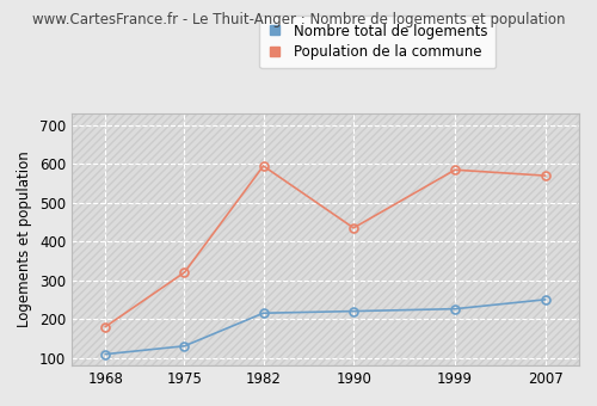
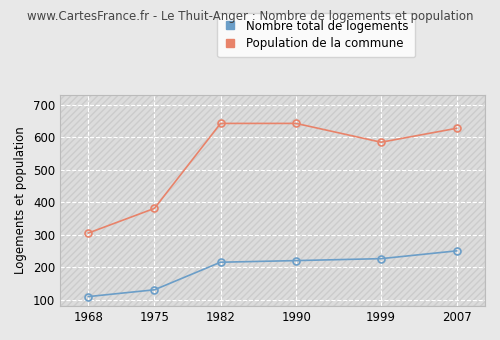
Population de la commune/1968: 180 -> 305
Population de la commune/1975: 320 -> 381
Population de la commune/1982: 595 -> 643
Population de la commune/1990: 435 -> 643
Population de la commune/2007: 570 -> 628
